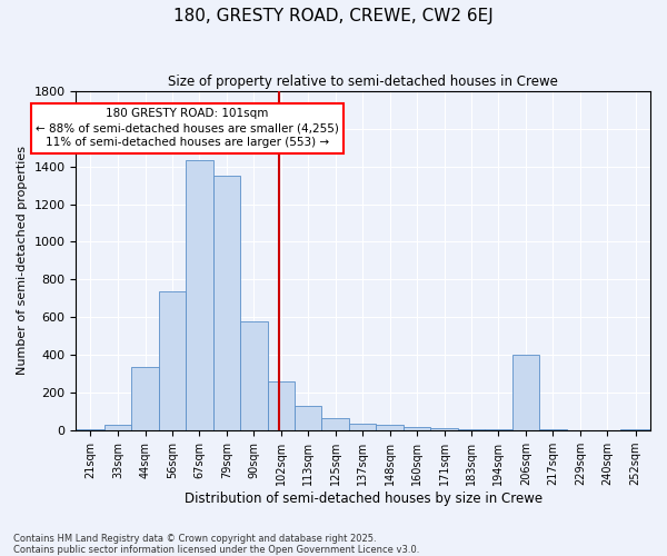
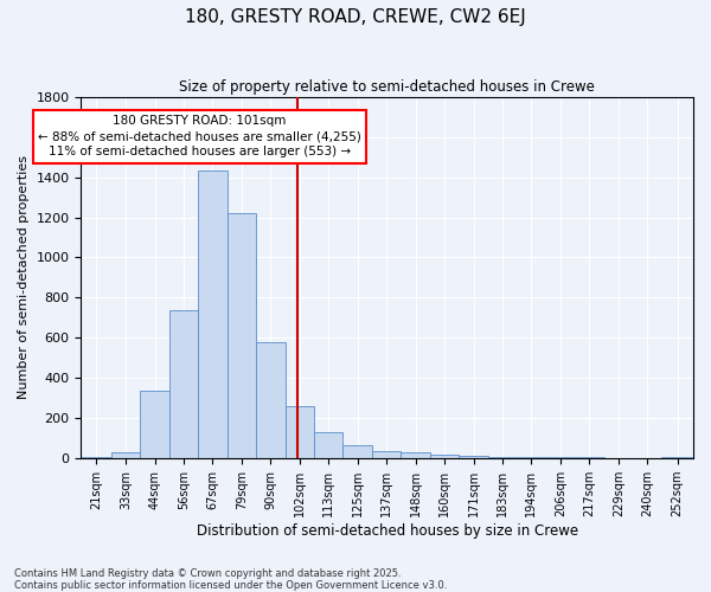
79sqm: 1350 -> 1220
206sqm: 400 -> 0
